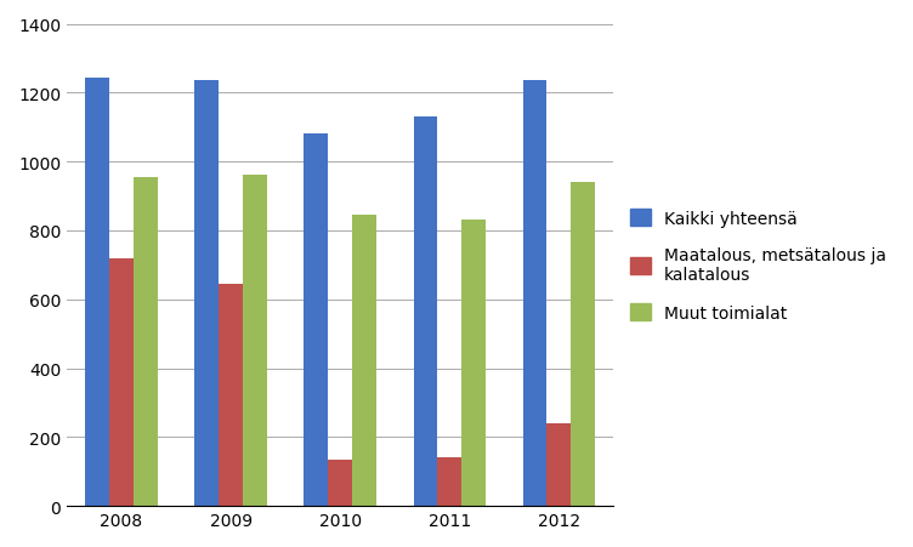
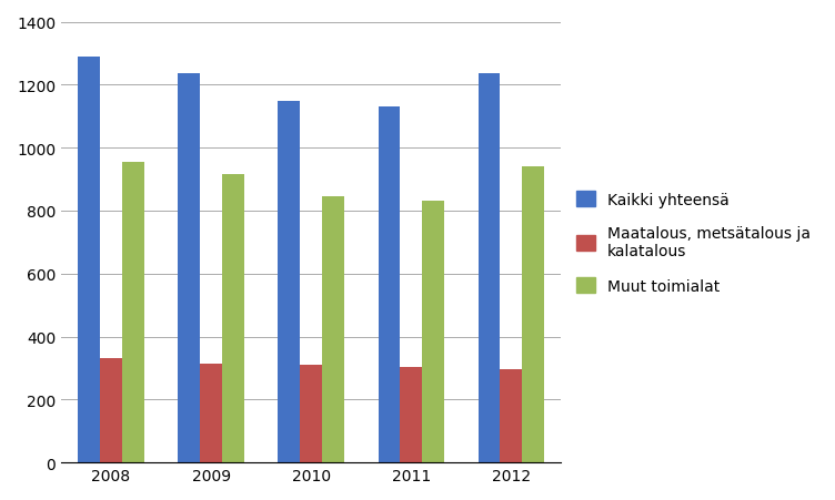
Kaikki yhteensä/2008: 1245 -> 1290
Maatalous, metsätalous ja kalatalous/2008: 720 -> 330
Maatalous, metsätalous ja kalatalous/2009: 645 -> 315
Muut toimialat/2009: 960 -> 915
Kaikki yhteensä/2010: 1080 -> 1150
Maatalous, metsätalous ja kalatalous/2010: 135 -> 310
Maatalous, metsätalous ja kalatalous/2011: 140 -> 305
Maatalous, metsätalous ja kalatalous/2012: 240 -> 295
